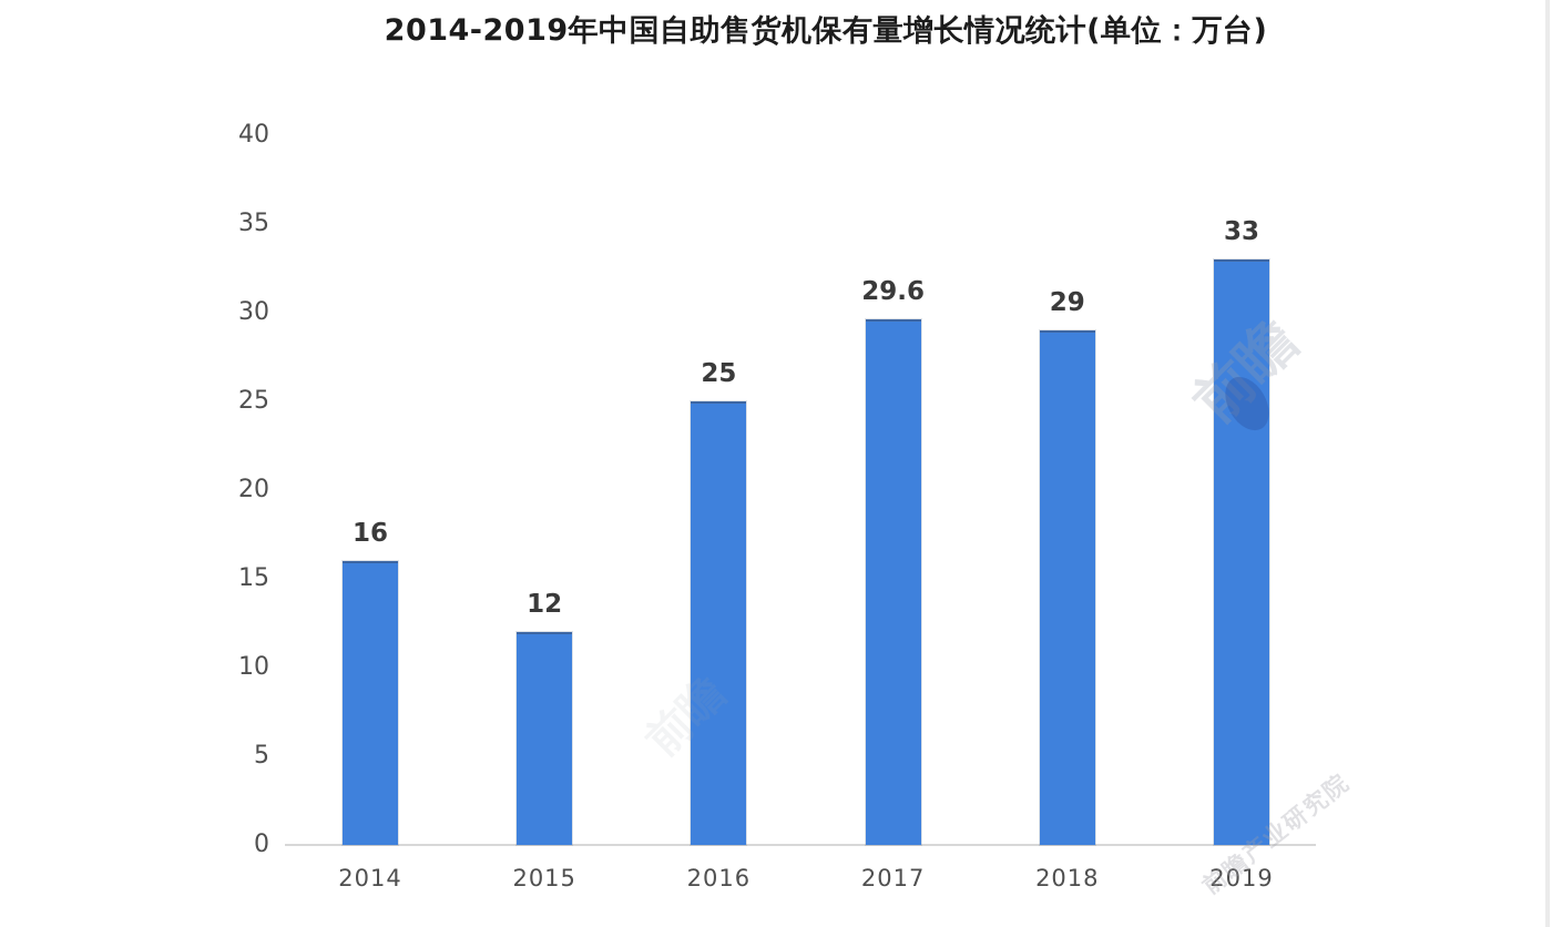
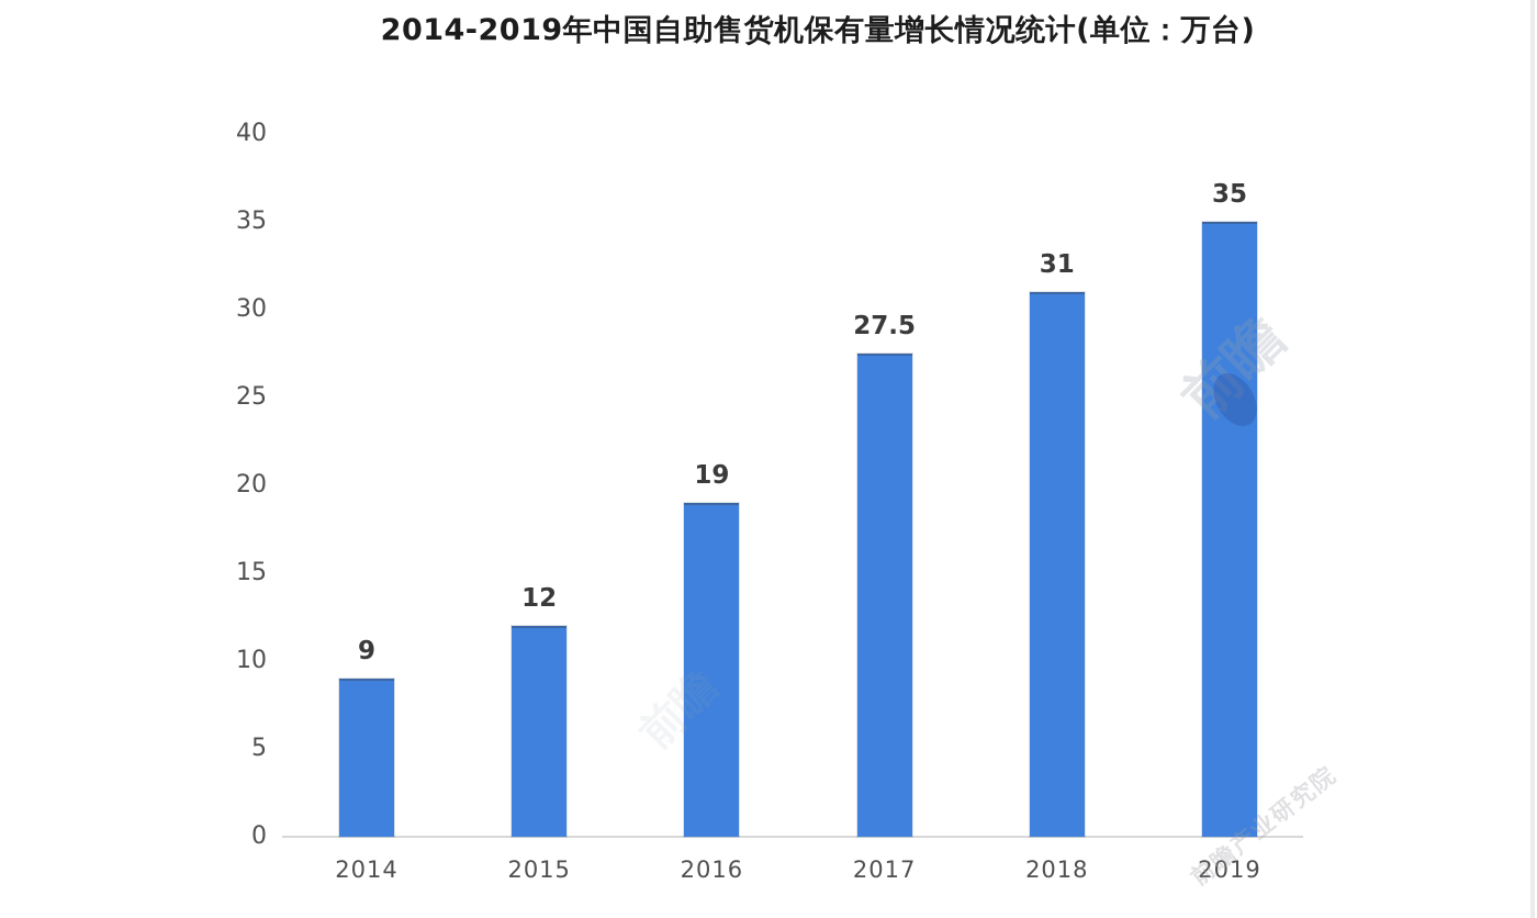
2014: 16 -> 9
2016: 25 -> 19
2017: 29.6 -> 27.5
2018: 29 -> 31
2019: 33 -> 35
